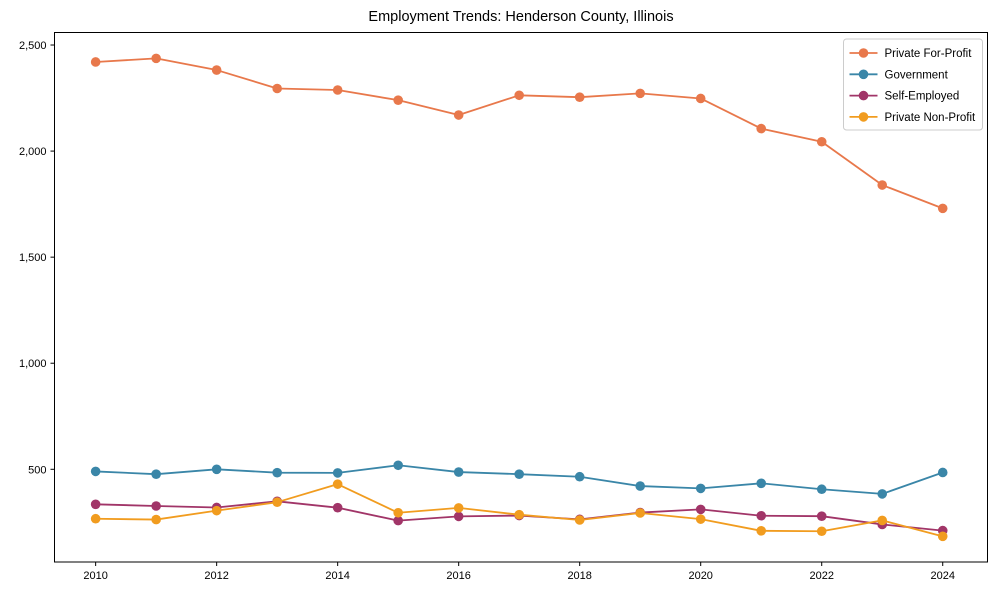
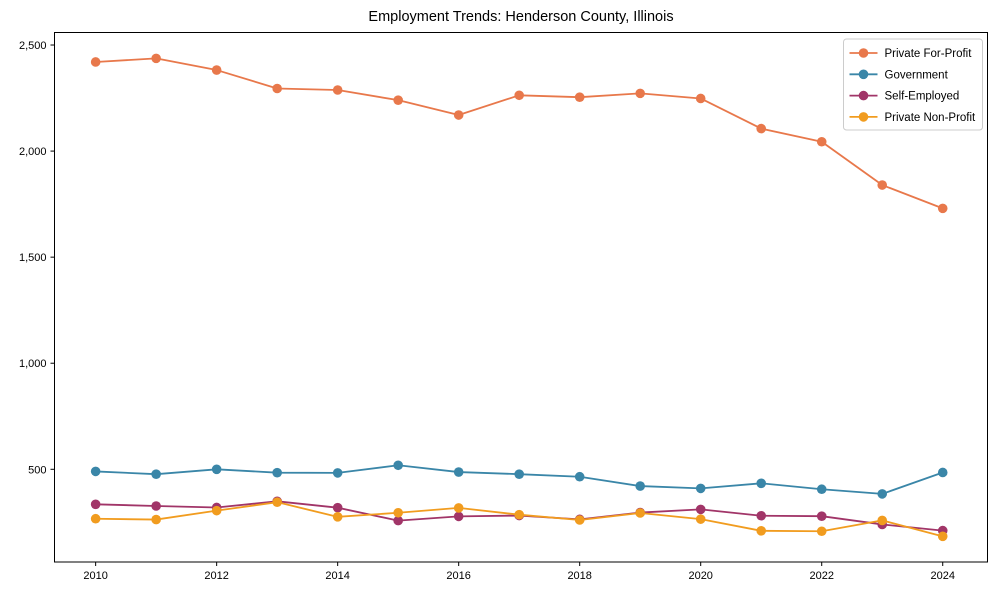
Private Non-Profit/2014: 430 -> 280
